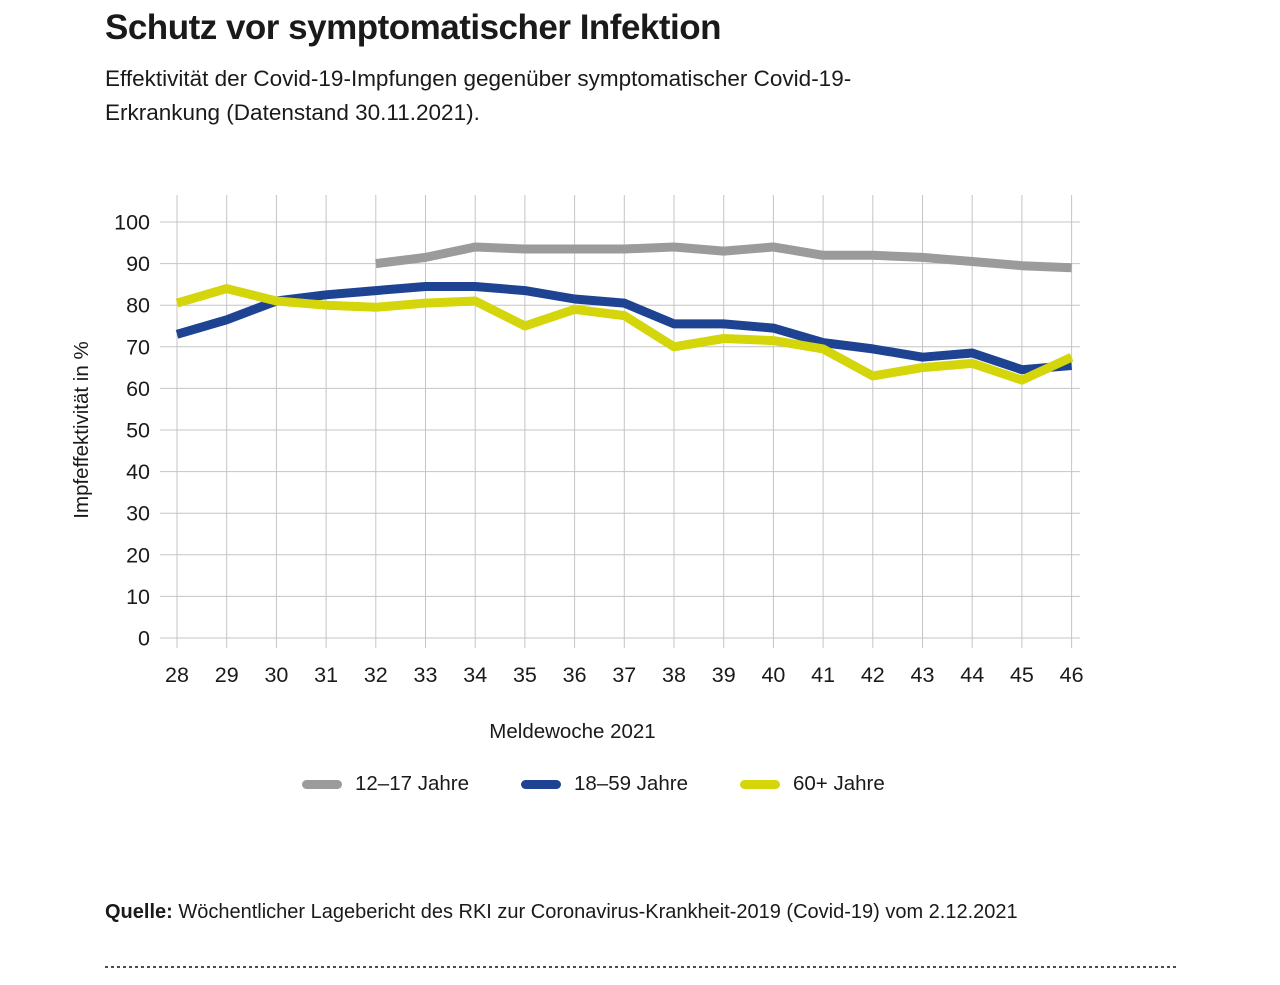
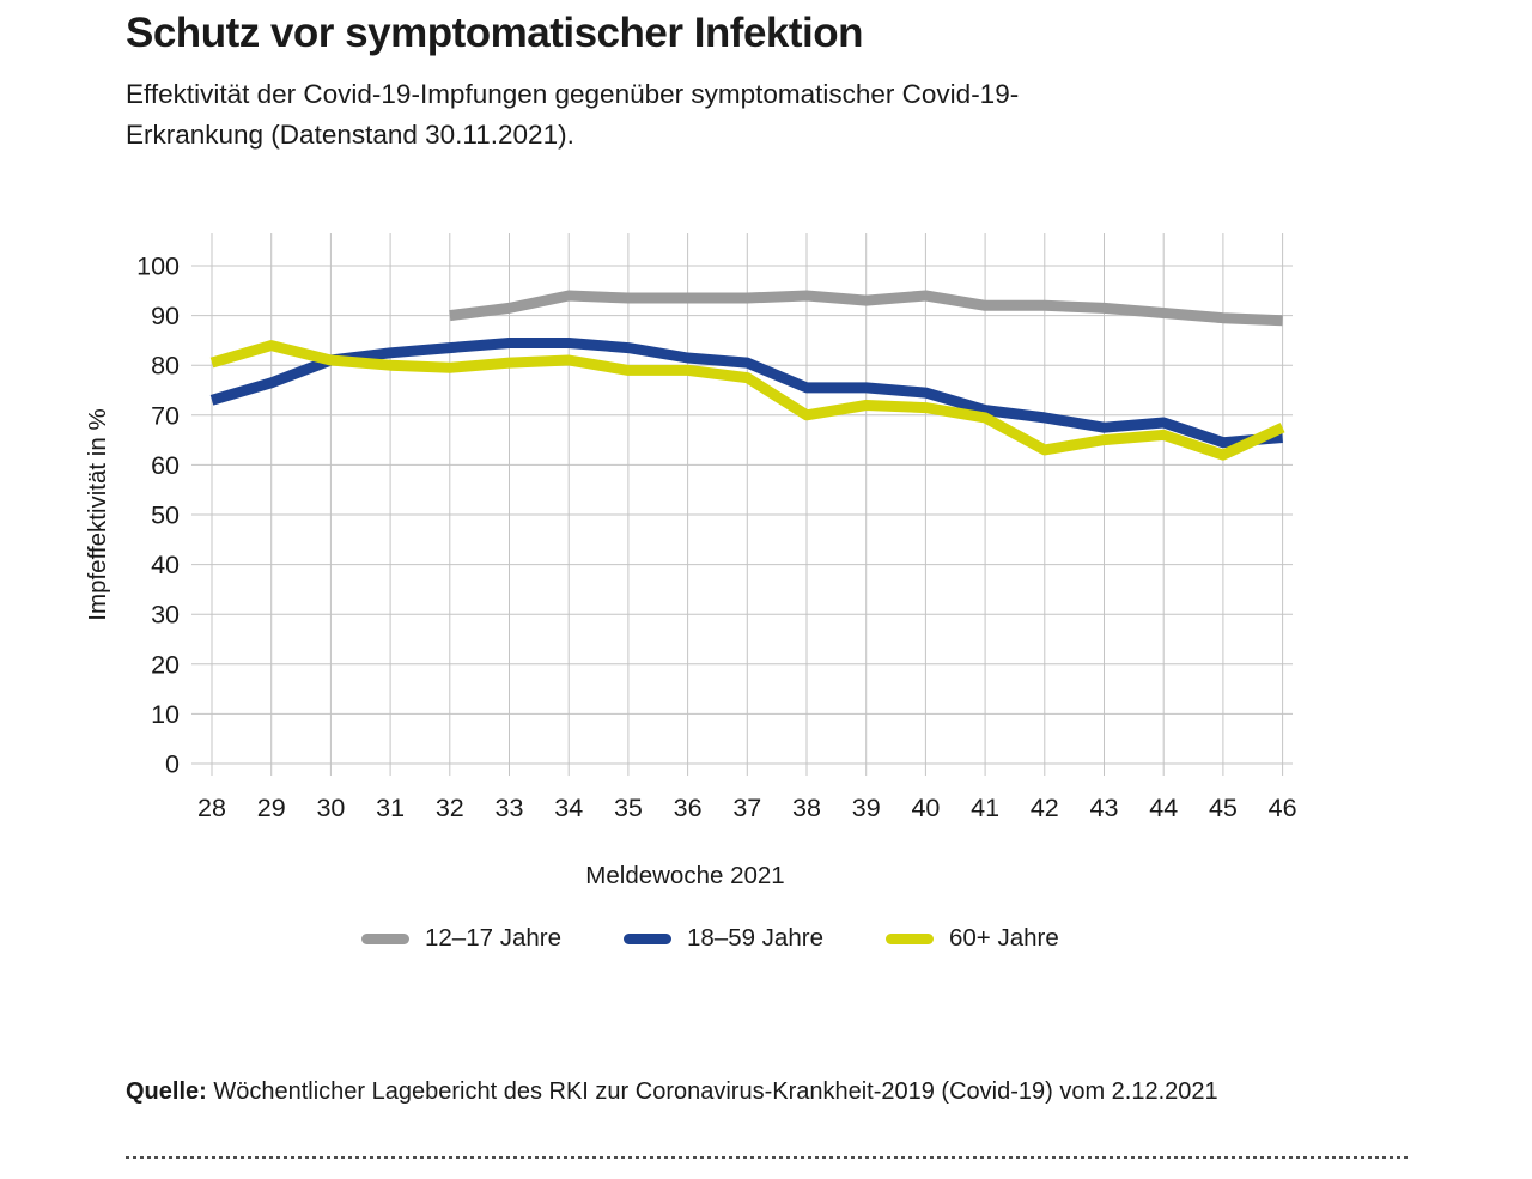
60+ Jahre/35: 75 -> 79
